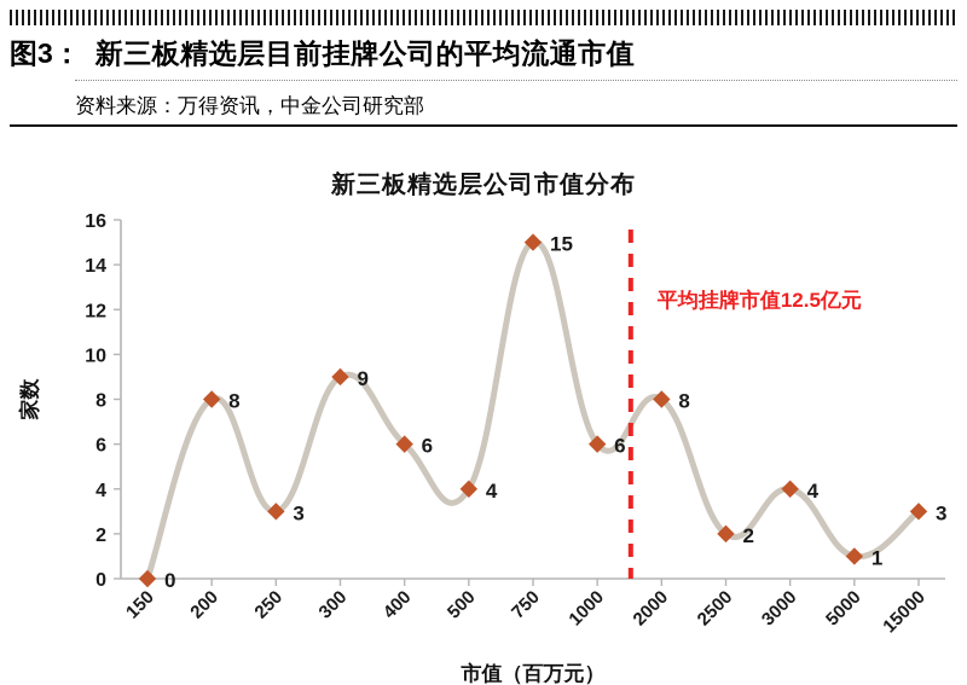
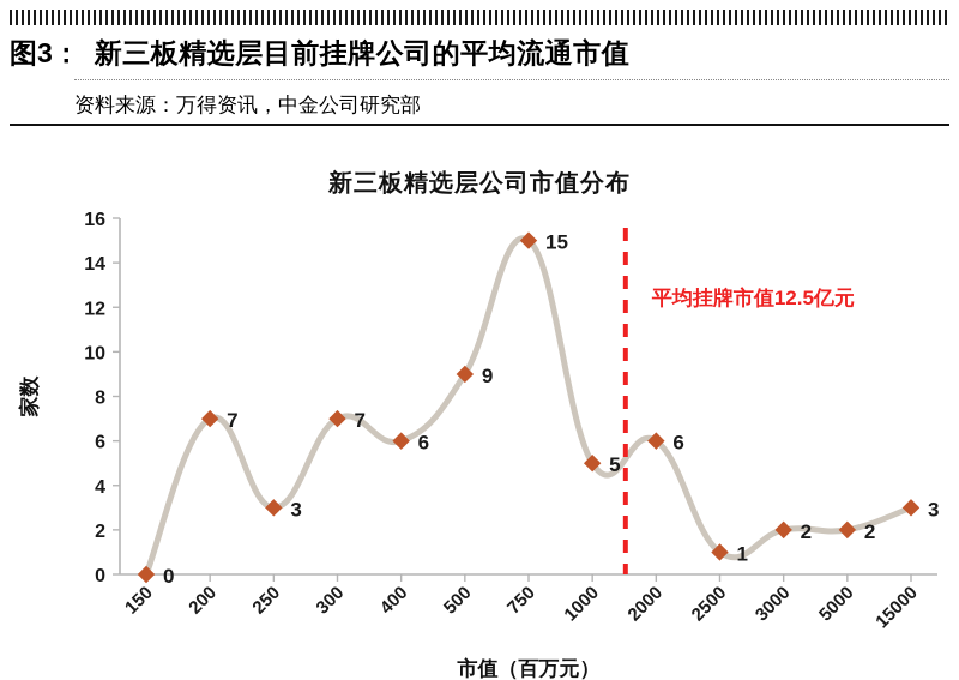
200: 8 -> 7
300: 9 -> 7
500: 4 -> 9
1000: 6 -> 5
2000: 8 -> 6
2500: 2 -> 1
3000: 4 -> 2
5000: 1 -> 2
